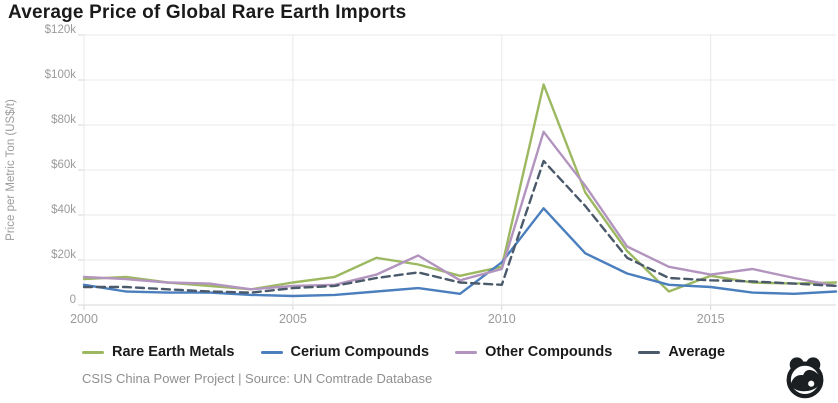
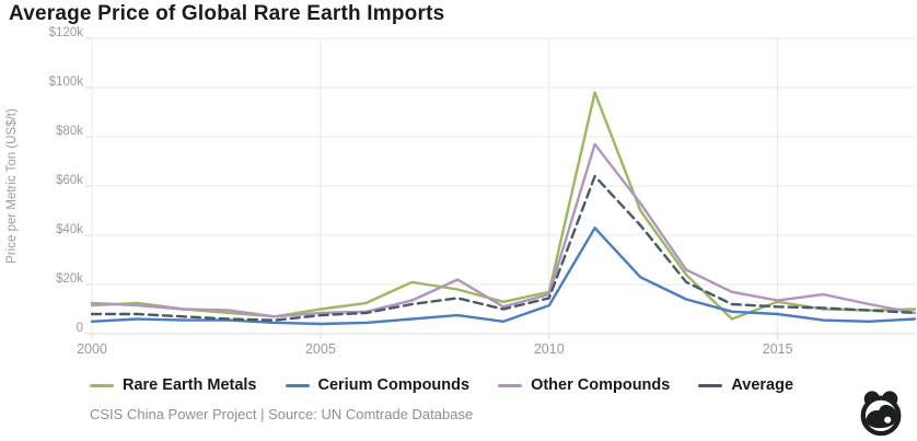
Cerium Compounds/2000: $9k -> $5k
Cerium Compounds/2010: $19k -> $12k
Average/2010: $9k -> $14k
